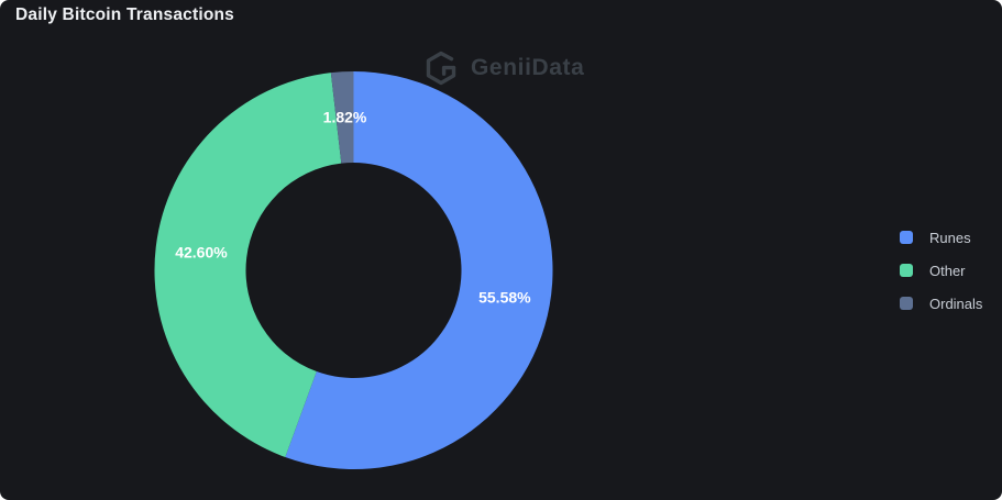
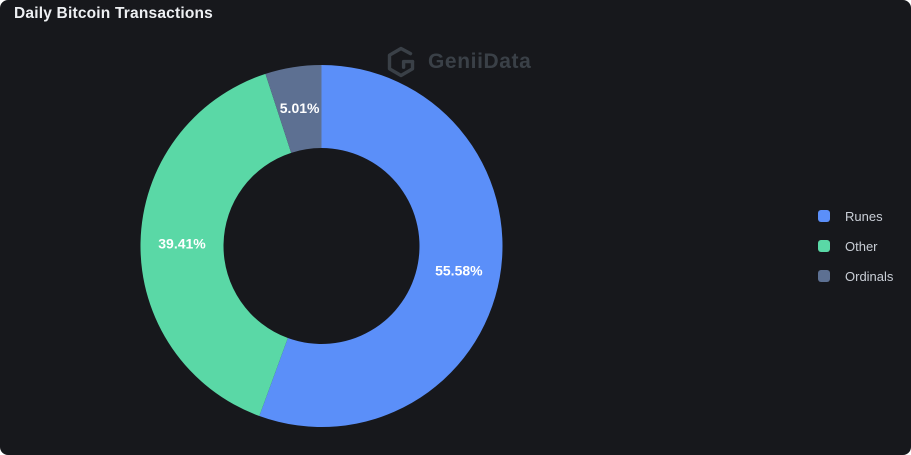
Other: 42.60% -> 39.41%
Ordinals: 1.82% -> 5.01%
